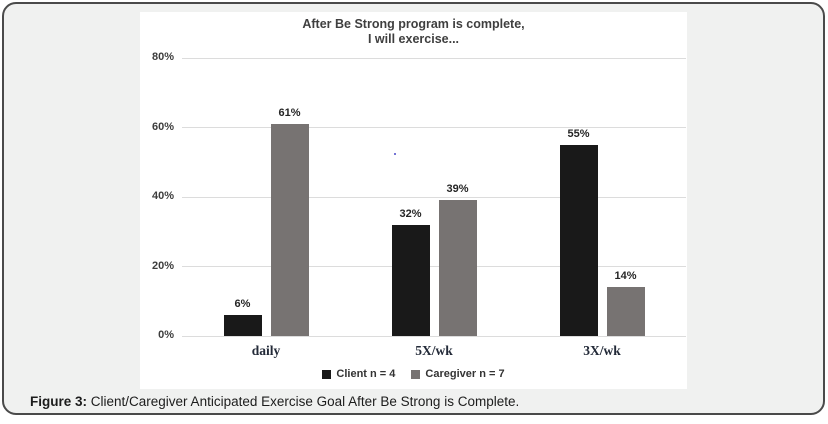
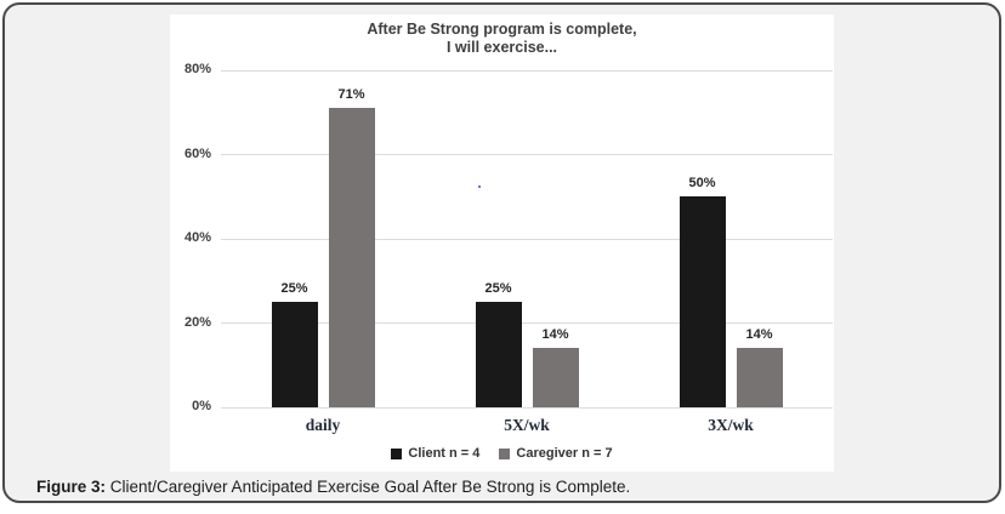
Client n = 4/daily: 6% -> 25%
Caregiver n = 7/daily: 61% -> 71%
Client n = 4/5X/wk: 32% -> 25%
Caregiver n = 7/5X/wk: 39% -> 14%
Client n = 4/3X/wk: 55% -> 50%
